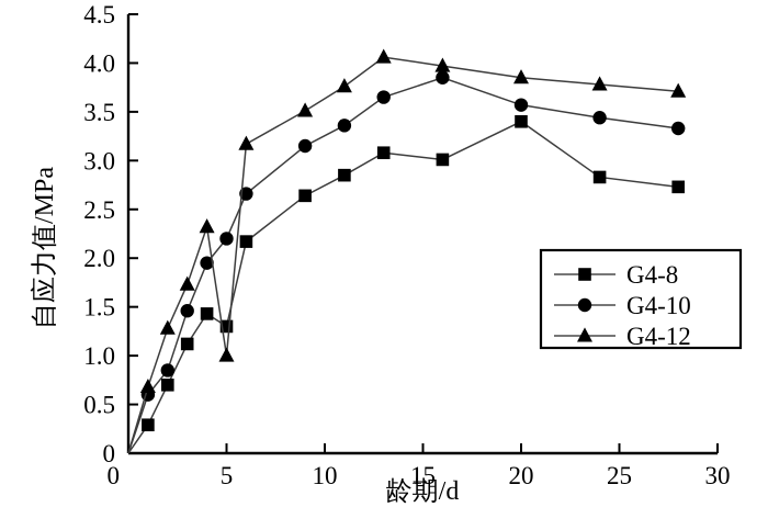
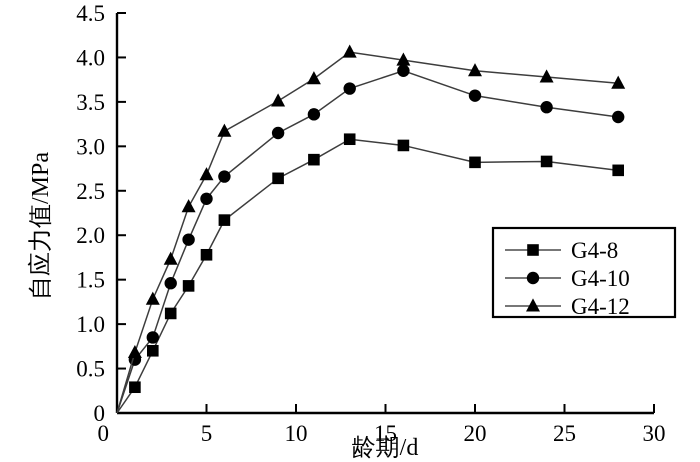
G4-8/5: 1.3 -> 1.8
G4-10/5: 2.2 -> 2.4
G4-12/5: 1.0 -> 2.7
G4-8/20: 3.4 -> 2.8
